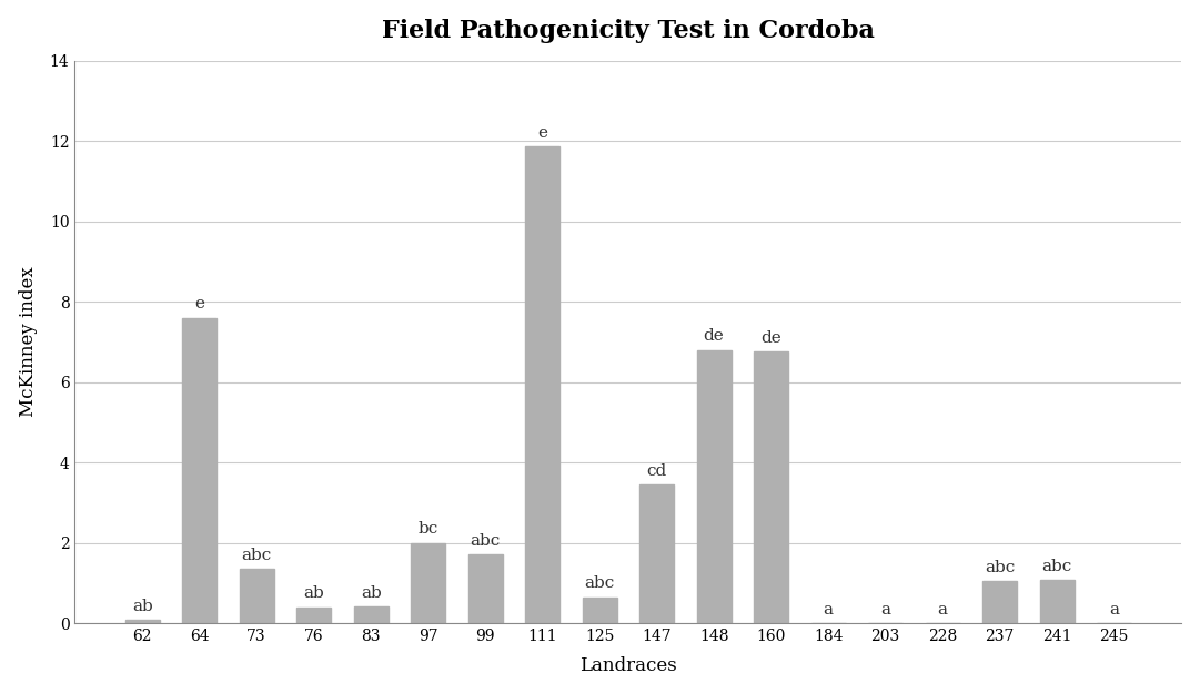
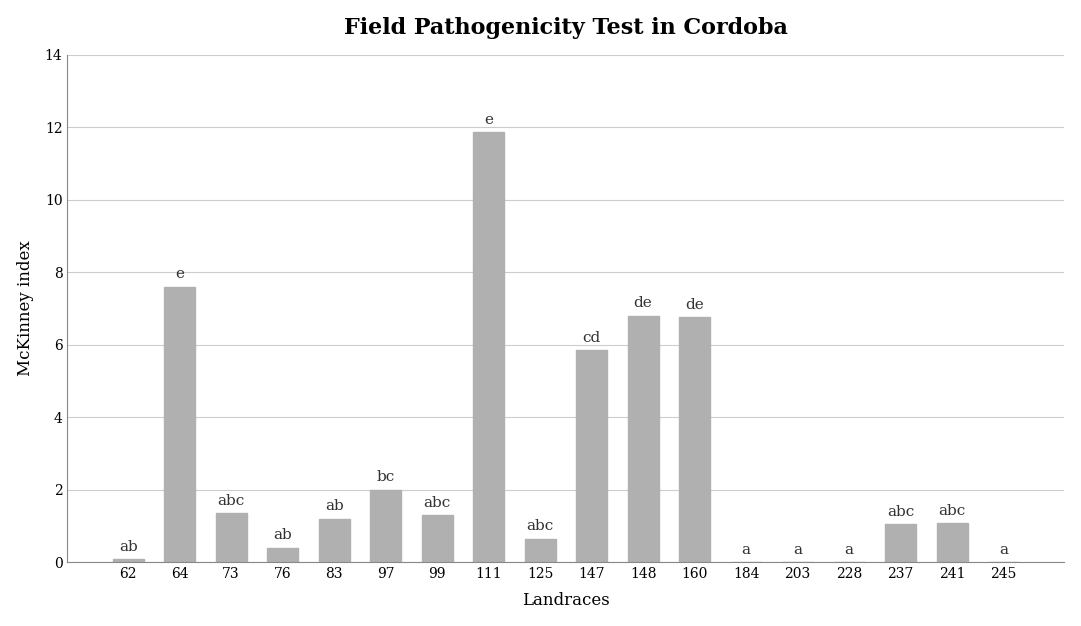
83: 0.42 -> 1.20
99: 1.72 -> 1.30
147: 3.45 -> 5.85
